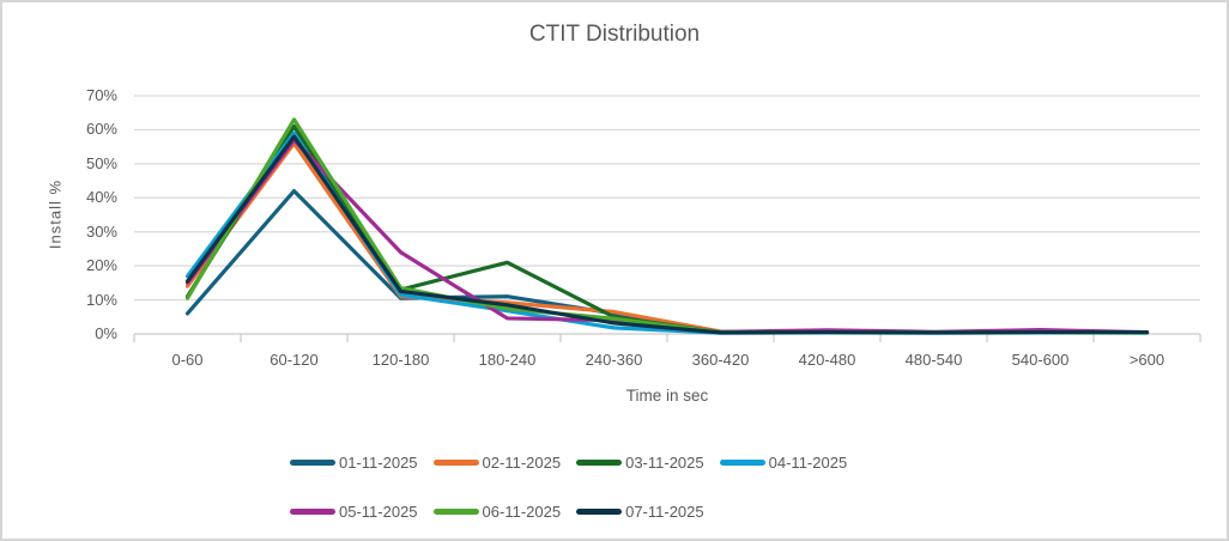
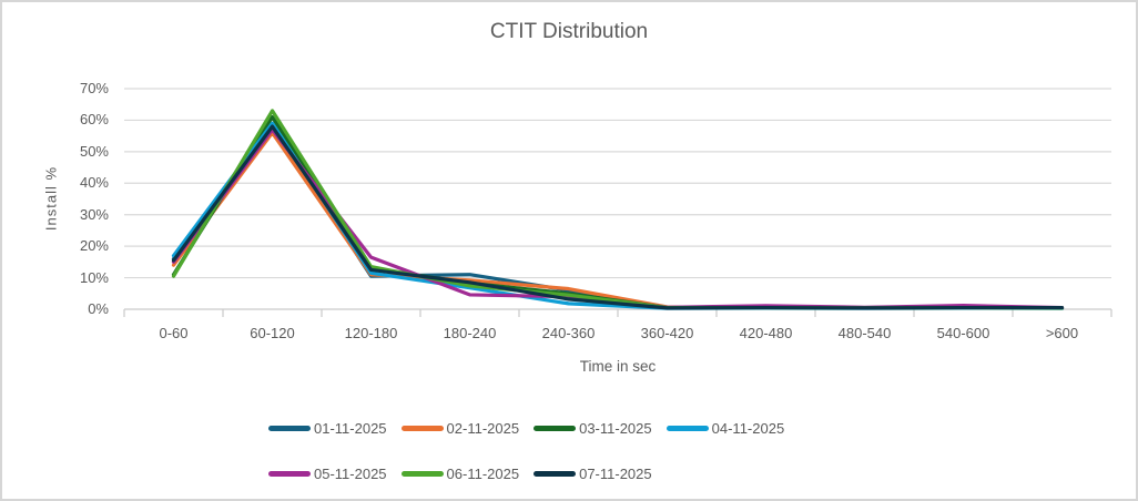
01-11-2025/0-60: 6% -> 16%
01-11-2025/60-120: 42% -> 58%
05-11-2025/120-180: 24% -> 16%
03-11-2025/180-240: 21% -> 8%
